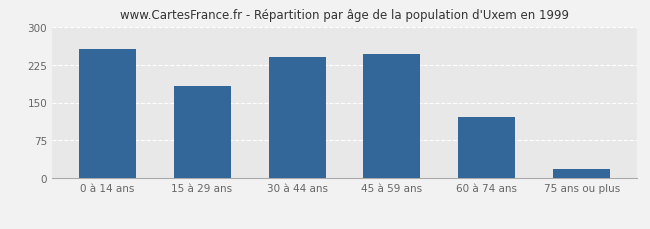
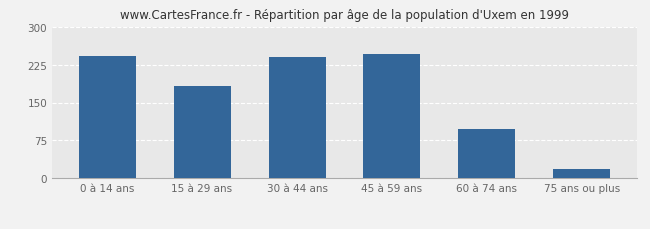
0 à 14 ans: 256 -> 242
60 à 74 ans: 122 -> 97
